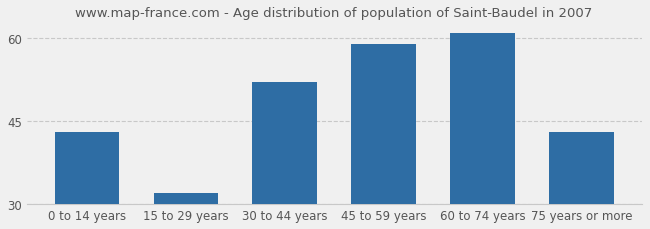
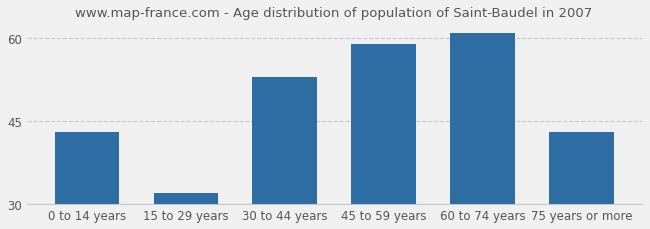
30 to 44 years: 52 -> 53
